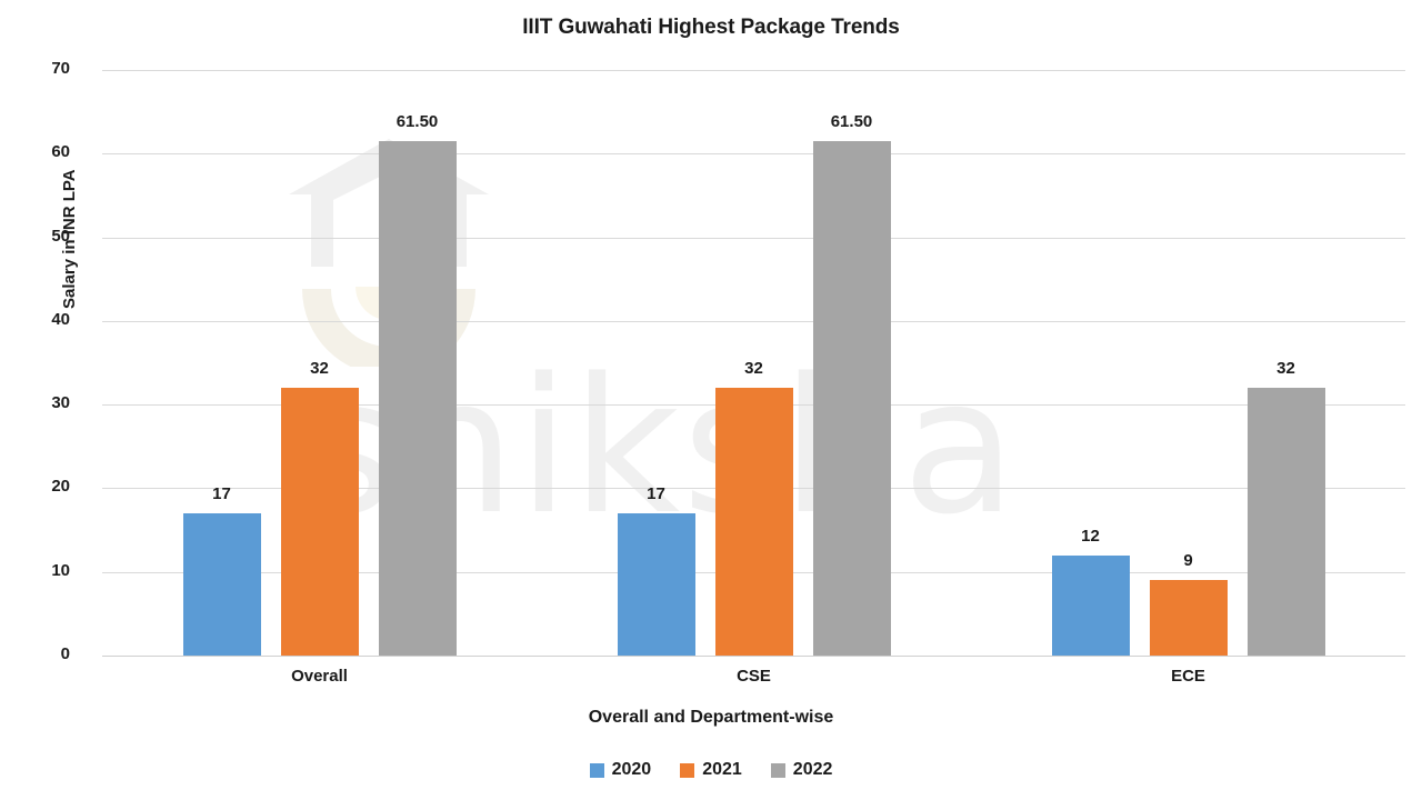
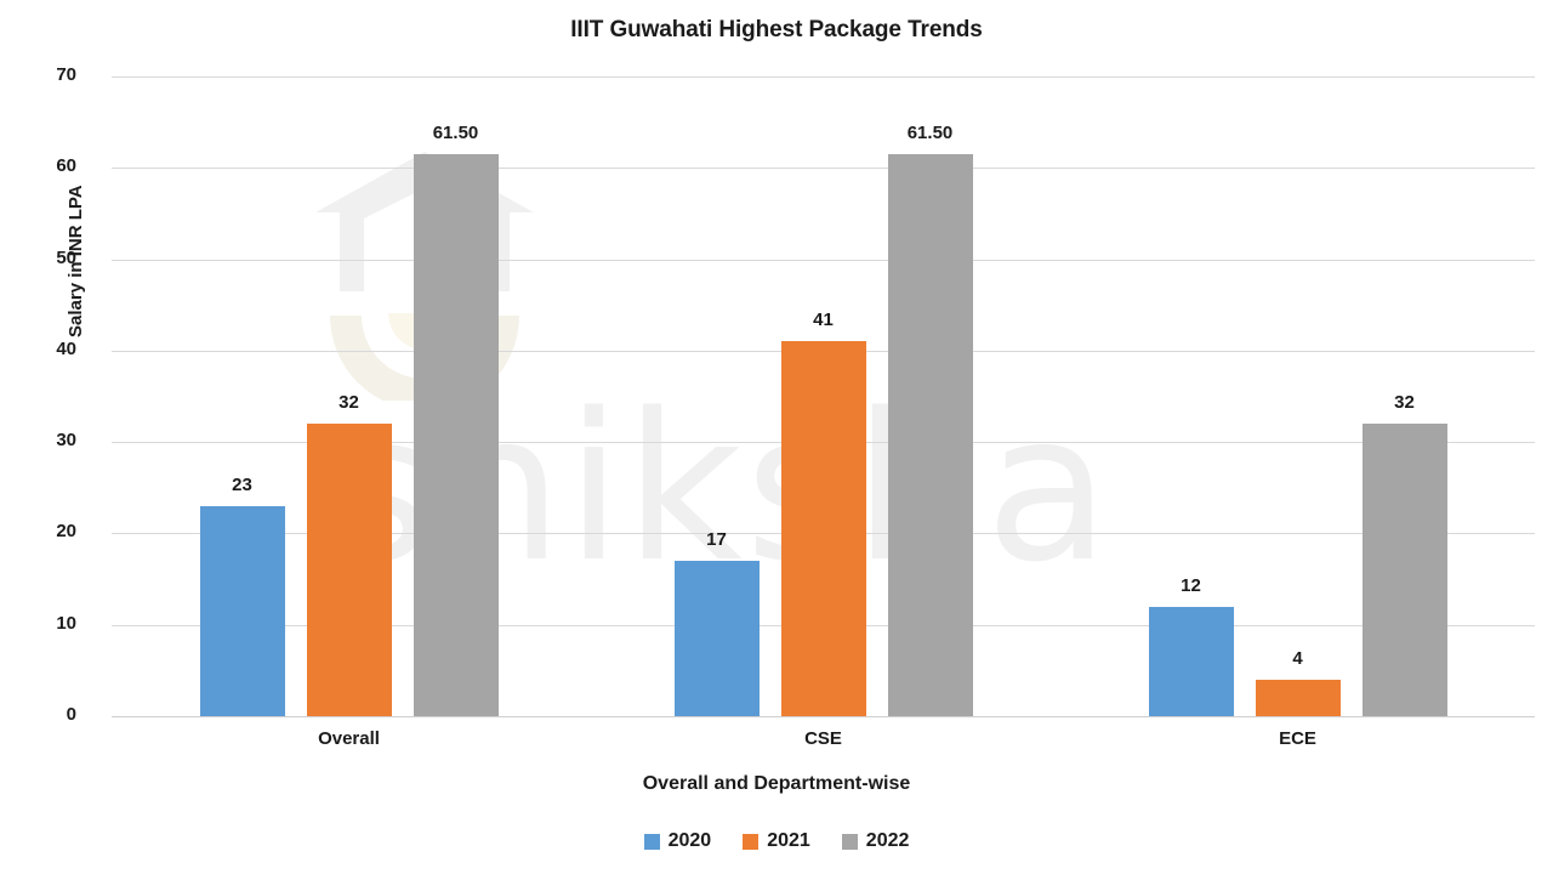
2020/Overall: 17 -> 23
2021/CSE: 32 -> 41
2021/ECE: 9 -> 4
